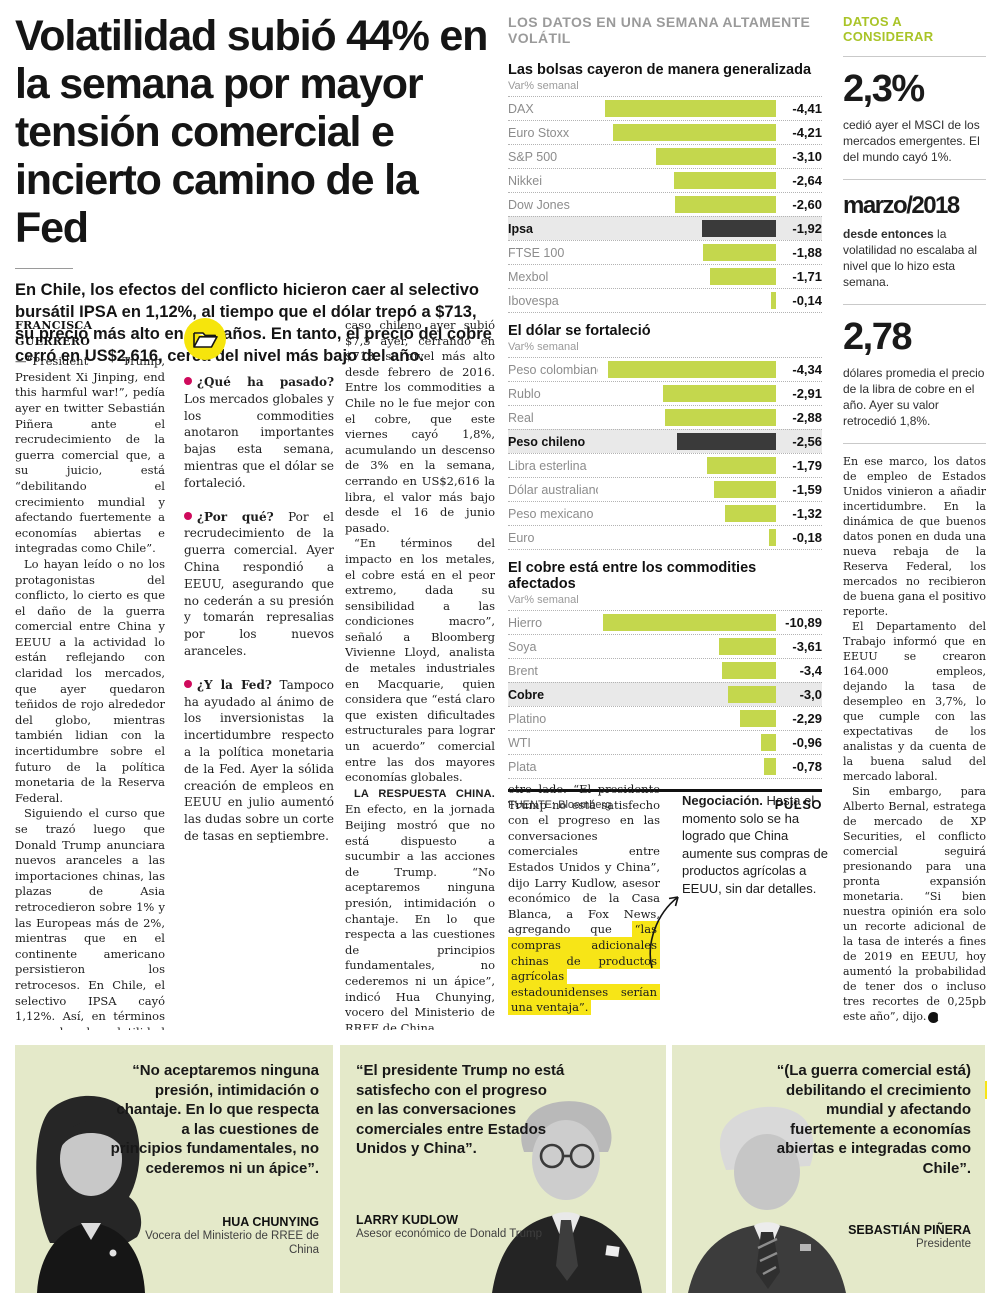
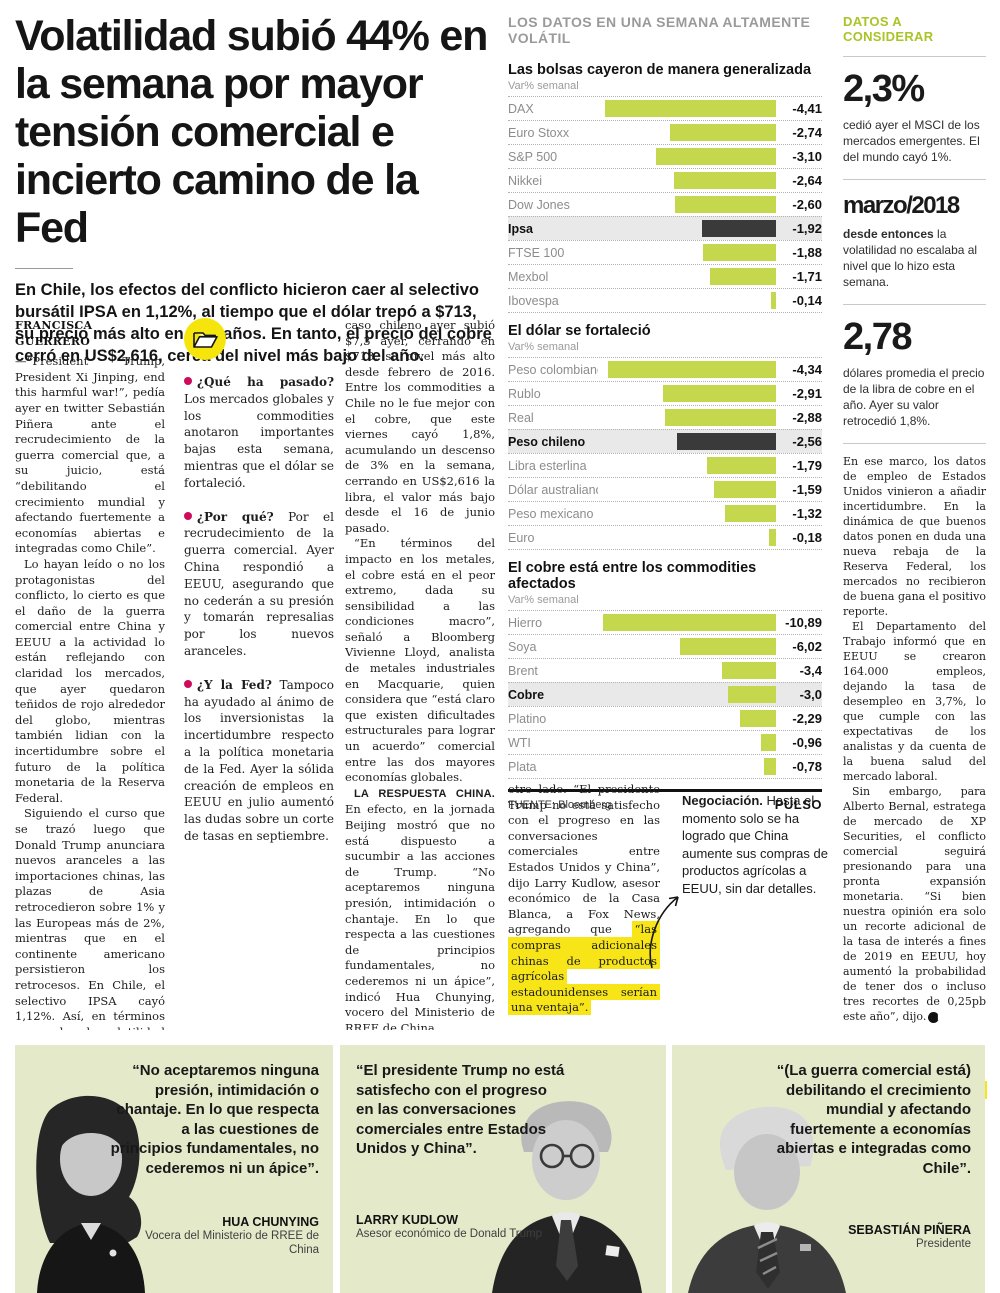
Las bolsas cayeron de manera generalizada/Euro Stoxx: -4,21 -> -2,74
El cobre está entre los commodities afectados/Soya: -3,61 -> -6,02
